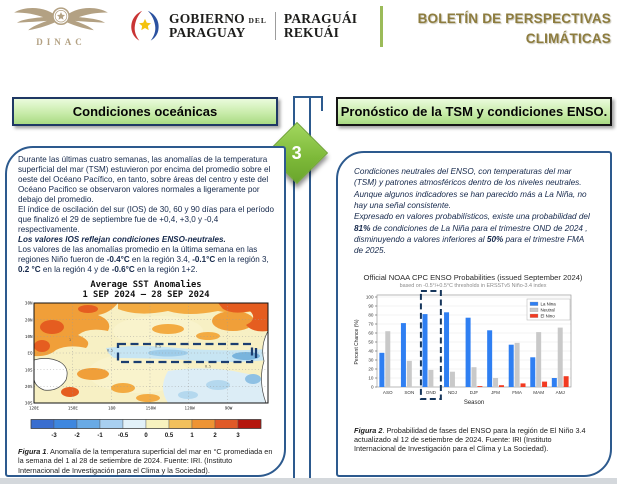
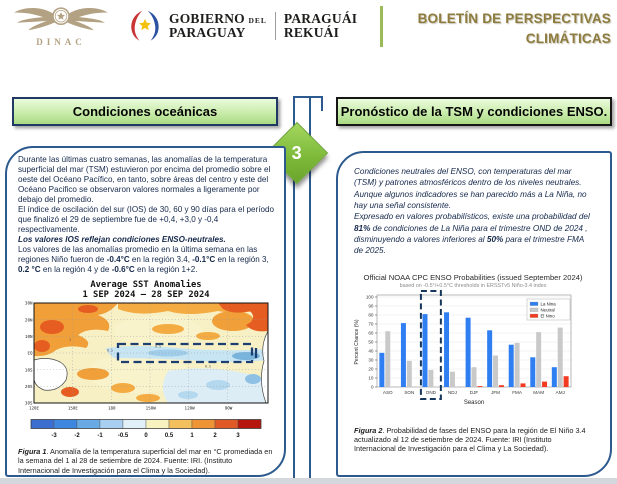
Neutral/JFM: 10 -> 40
La Nina/AMJ: 10 -> 20
